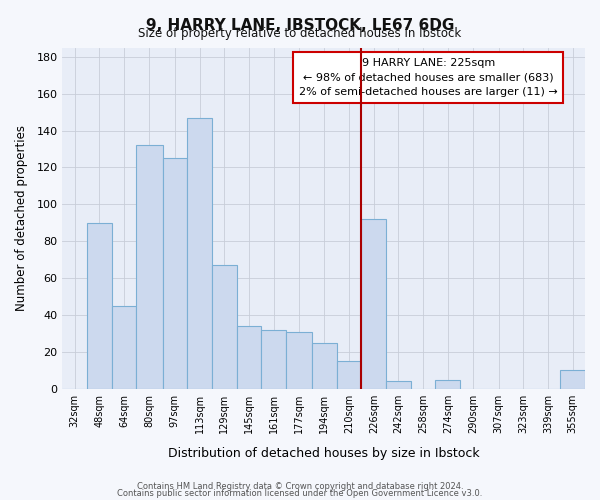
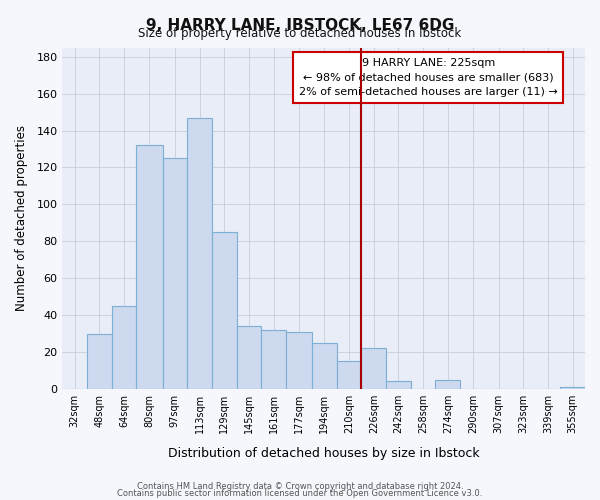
48sqm: 90 -> 30
129sqm: 67 -> 85
226sqm: 92 -> 22
355sqm: 10 -> 1
